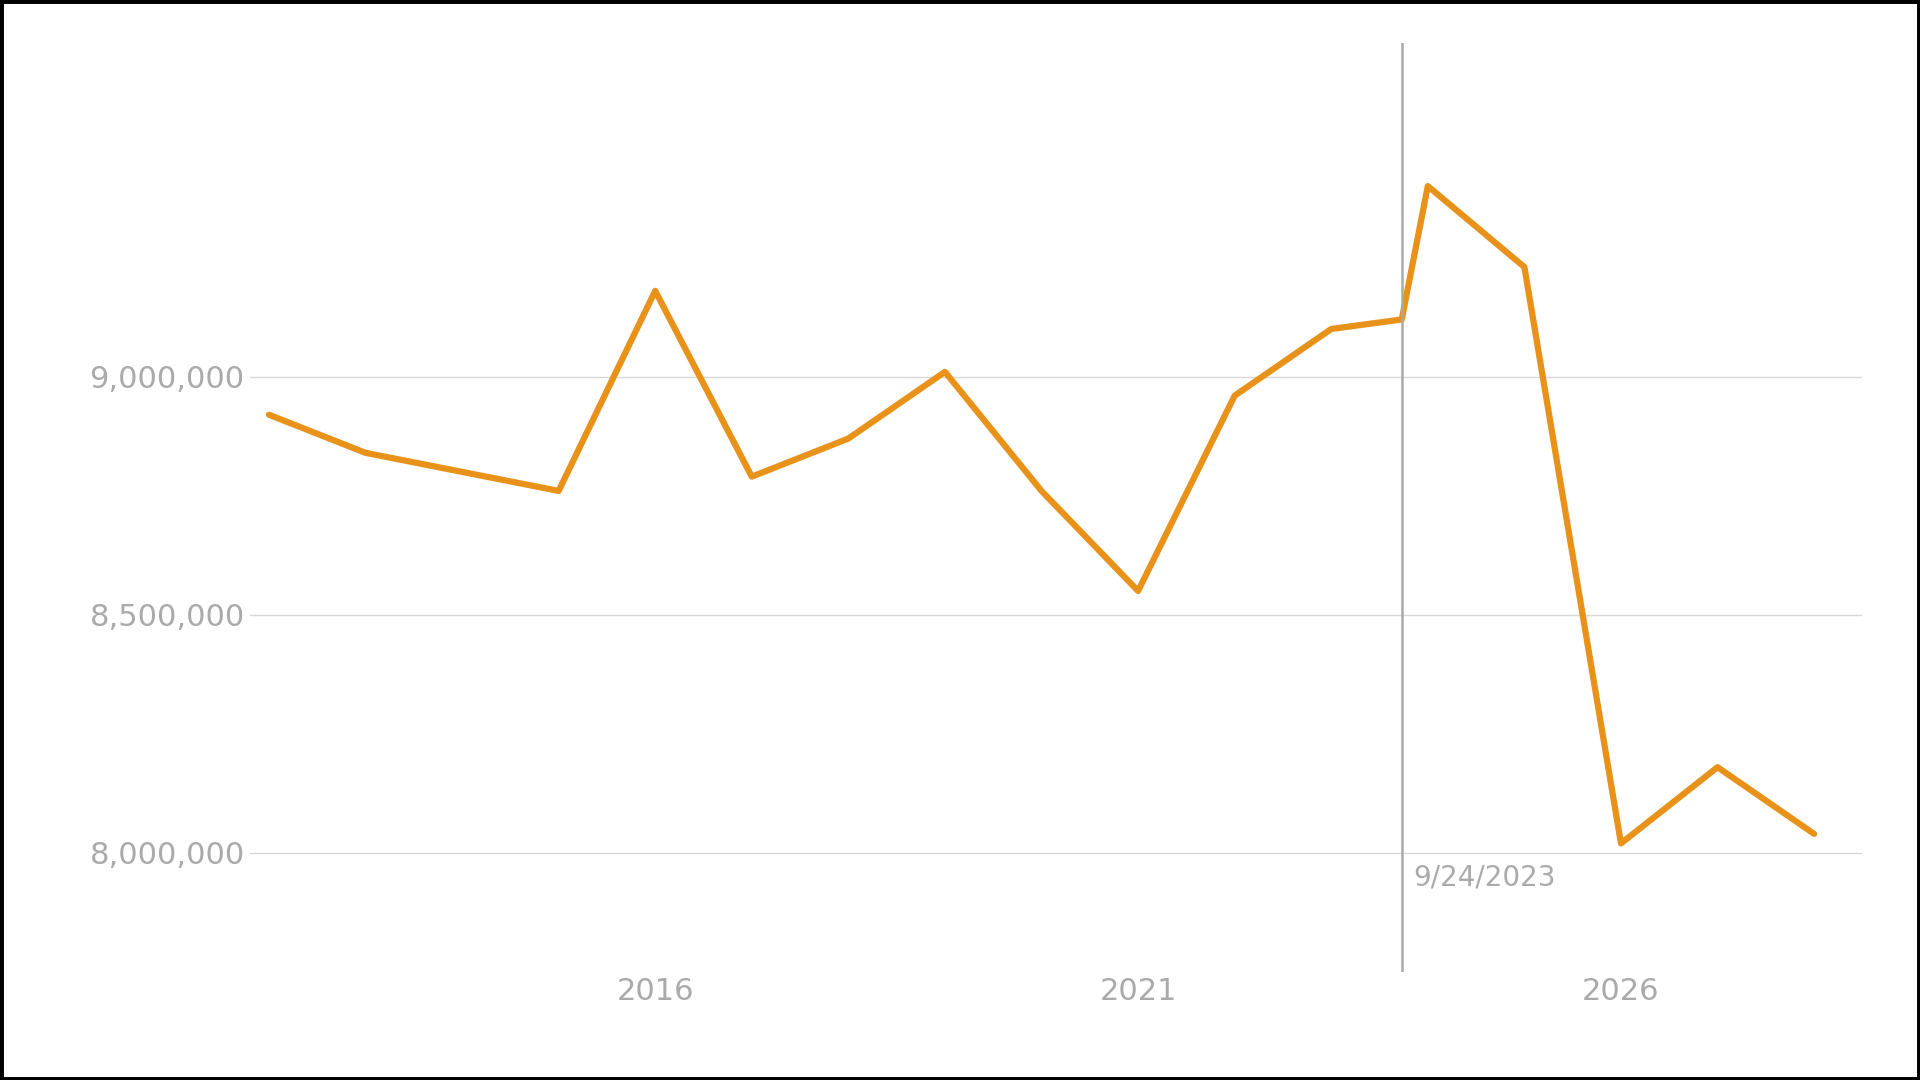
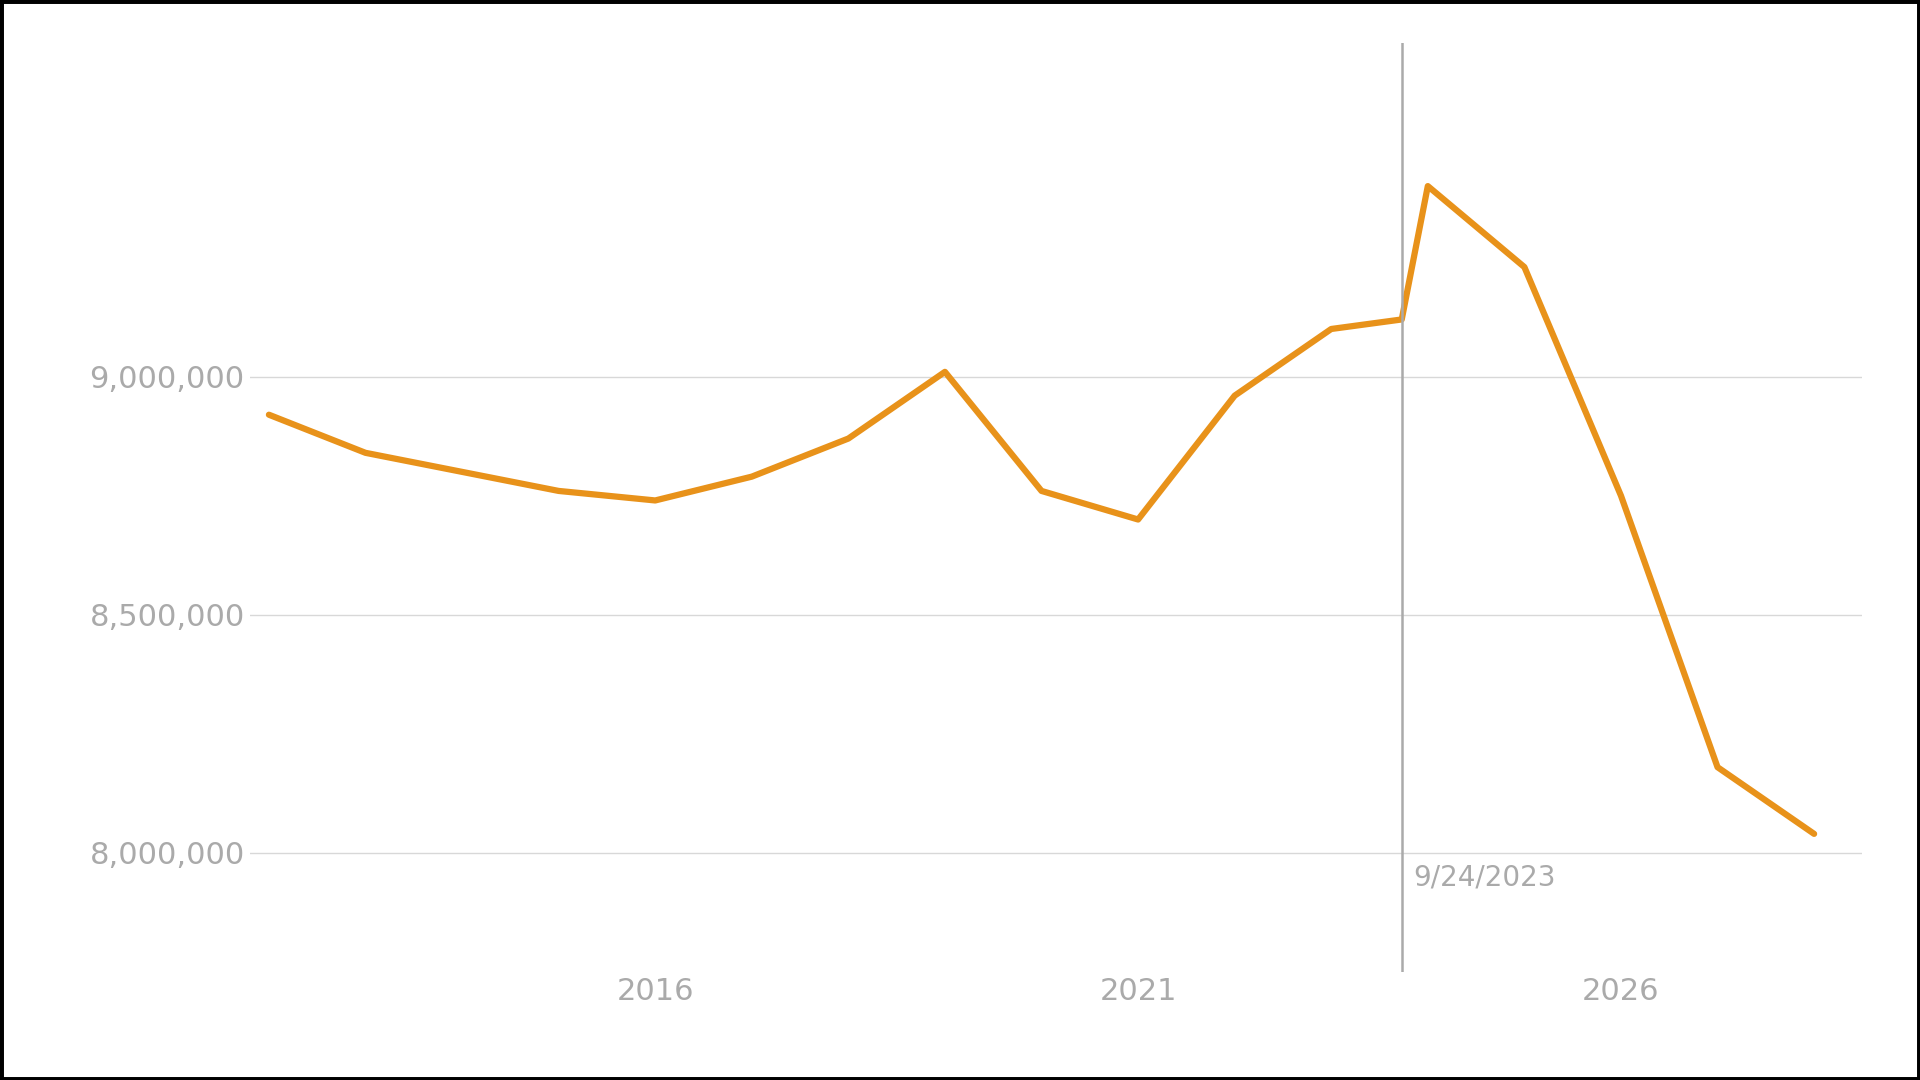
2016: 9,180,000 -> 8,740,000
2021: 8,550,000 -> 8,700,000
2026: 8,020,000 -> 8,750,000
